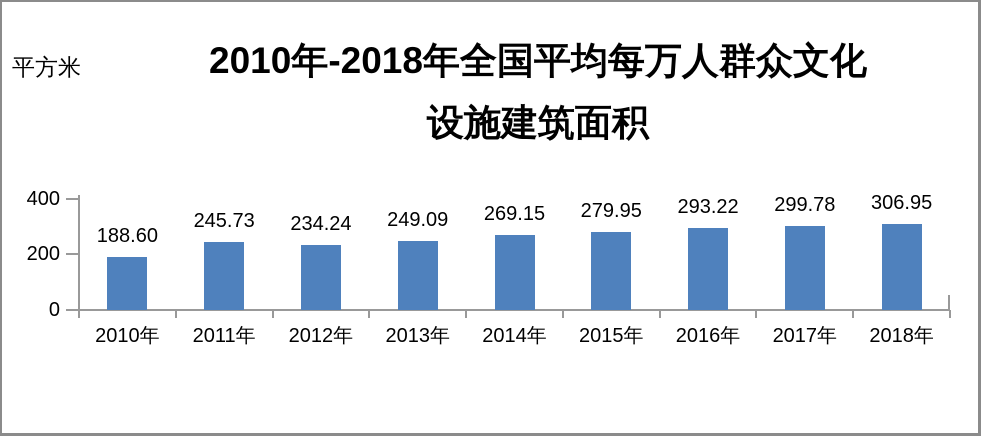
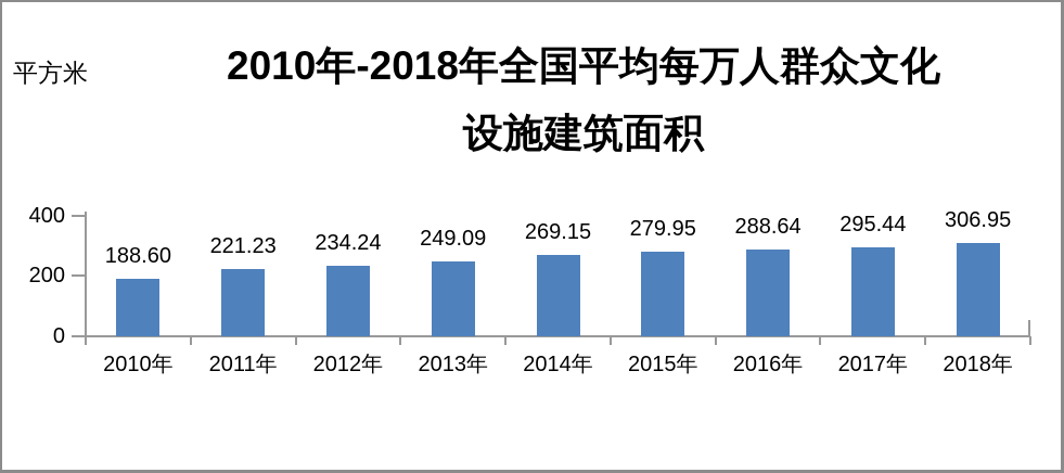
2011年: 245.73 -> 221.23
2016年: 293.22 -> 288.64
2017年: 299.78 -> 295.44
